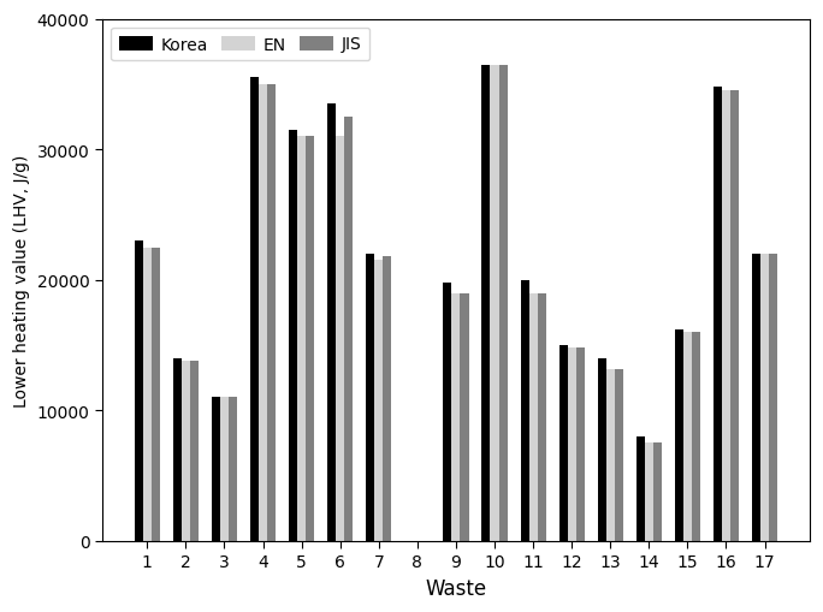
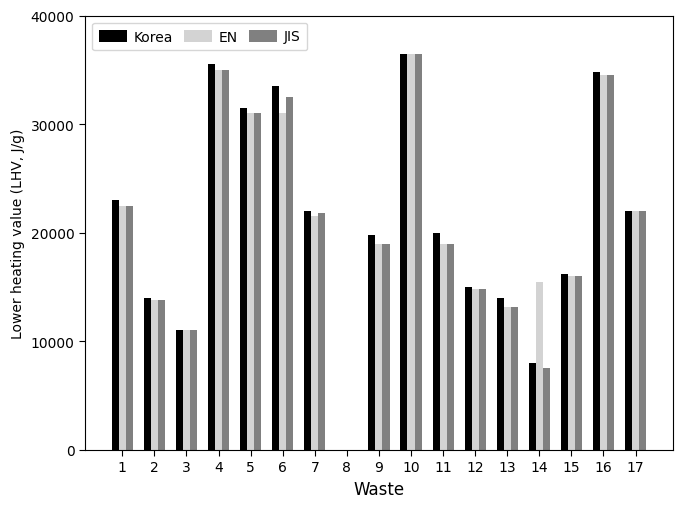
EN/14: 7500 -> 15500
